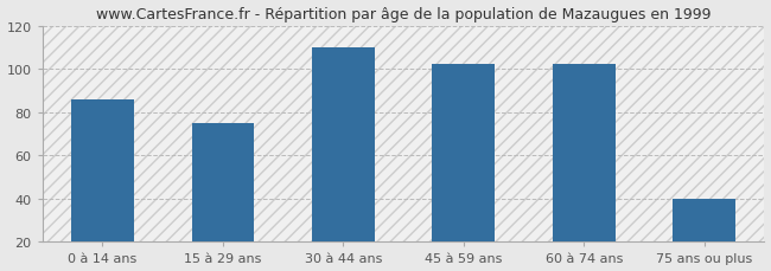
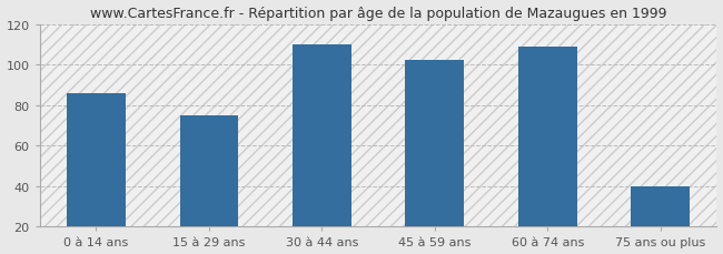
60 à 74 ans: 102 -> 109
